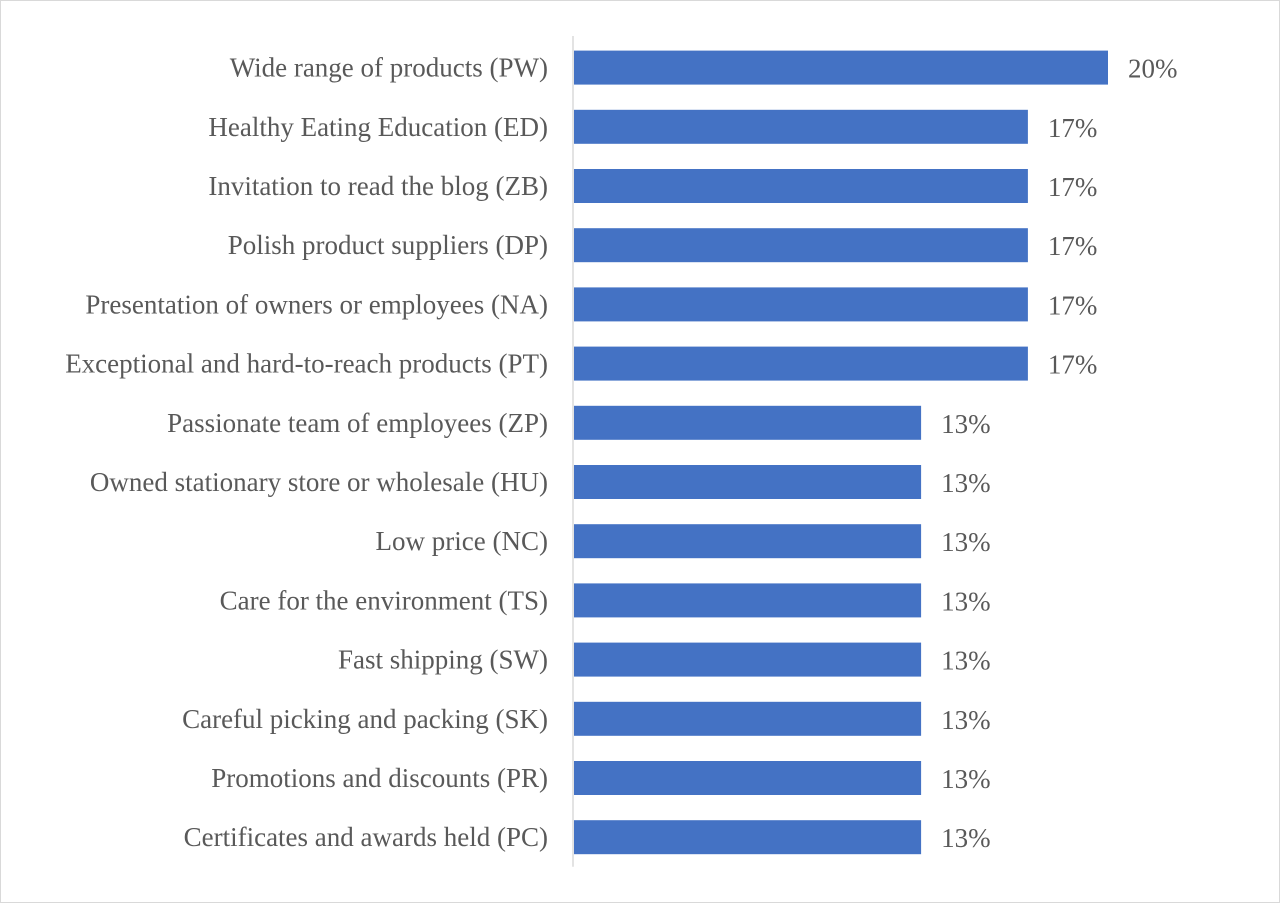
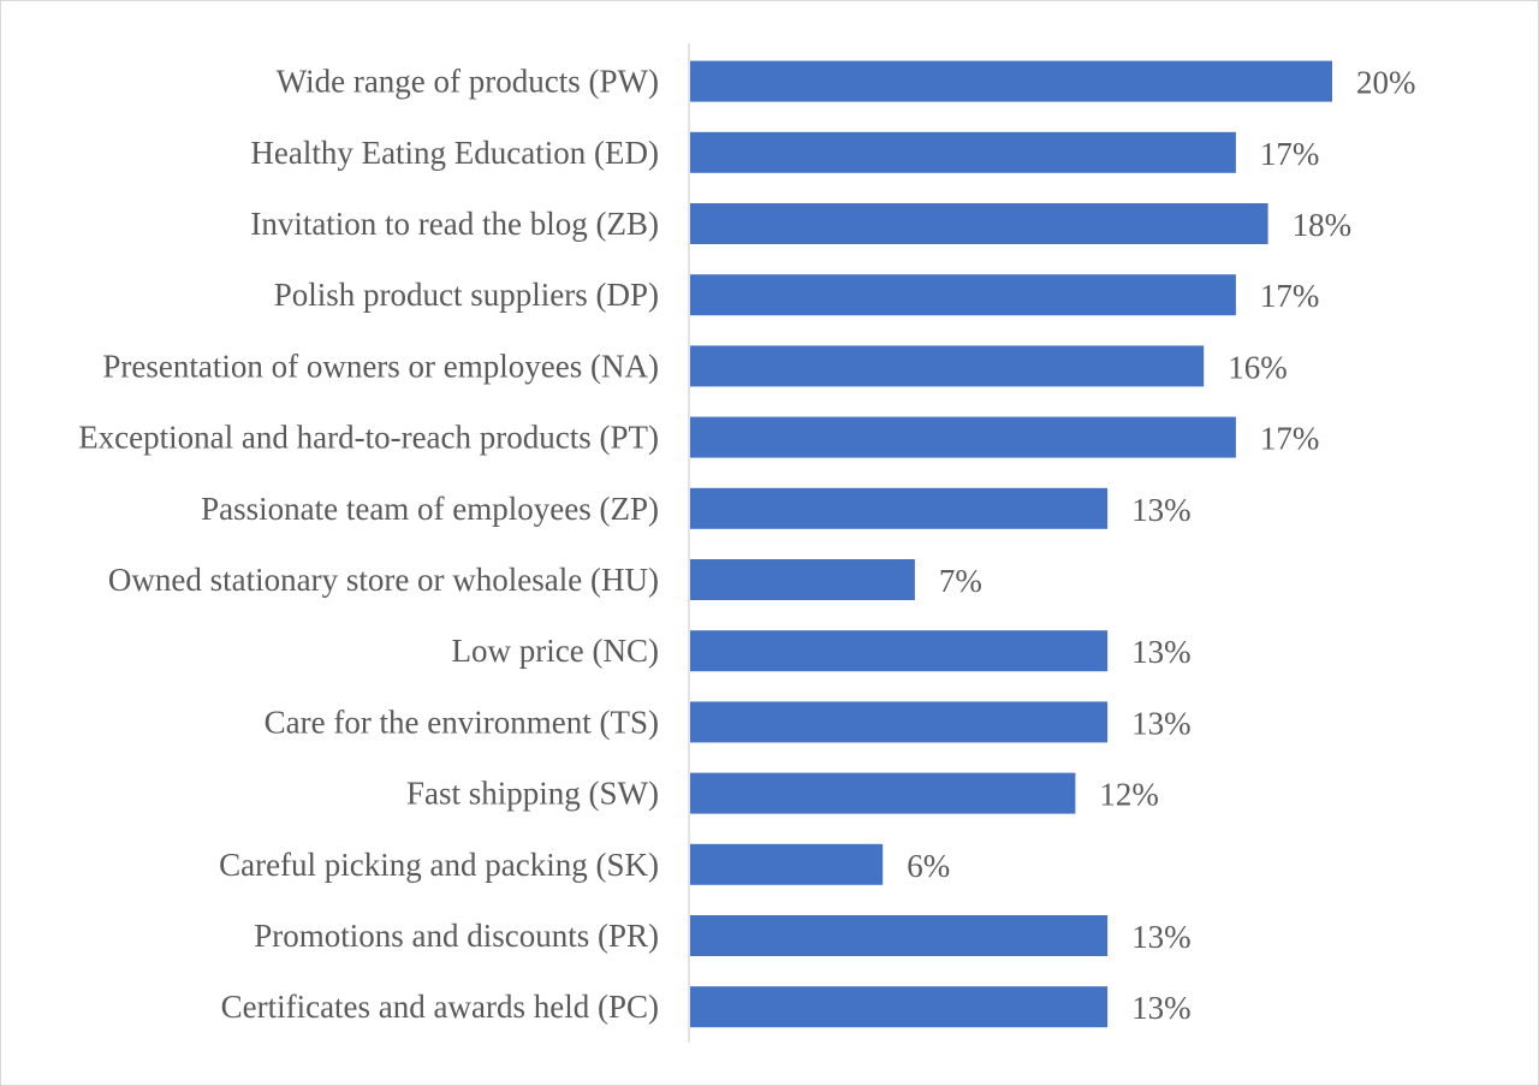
Invitation to read the blog (ZB): 17% -> 18%
Presentation of owners or employees (NA): 17% -> 16%
Owned stationary store or wholesale (HU): 13% -> 7%
Fast shipping (SW): 13% -> 12%
Careful picking and packing (SK): 13% -> 6%
